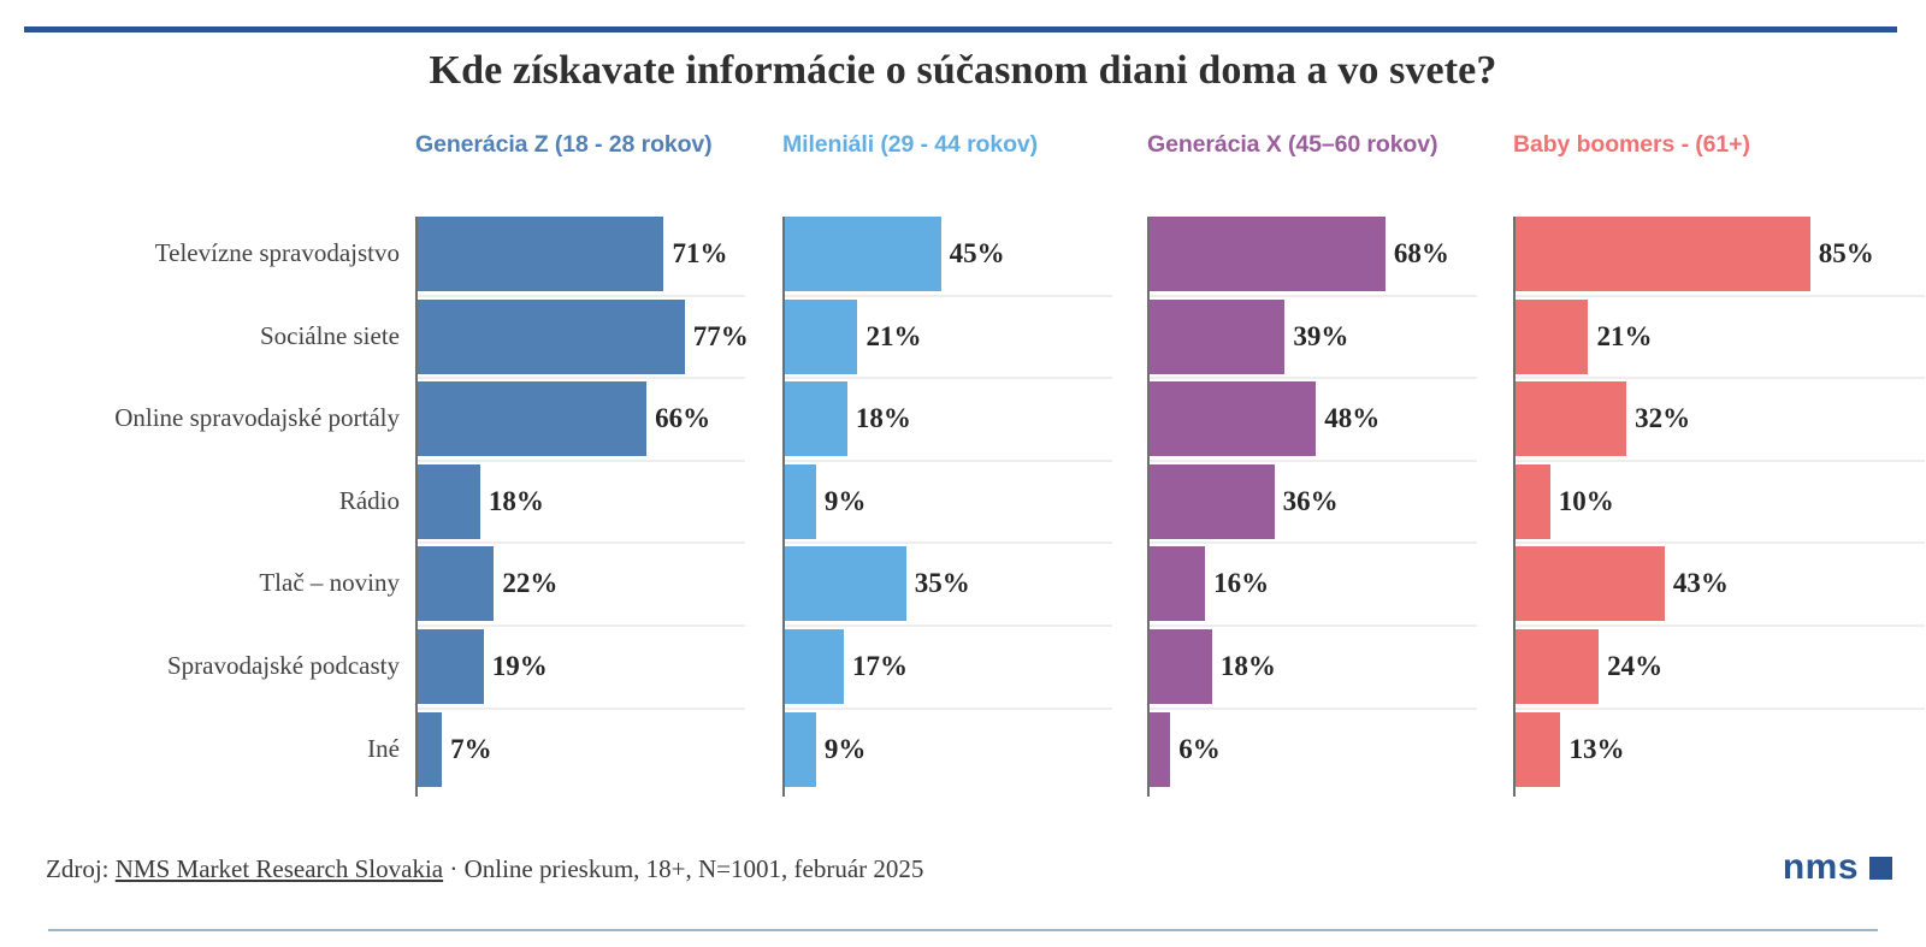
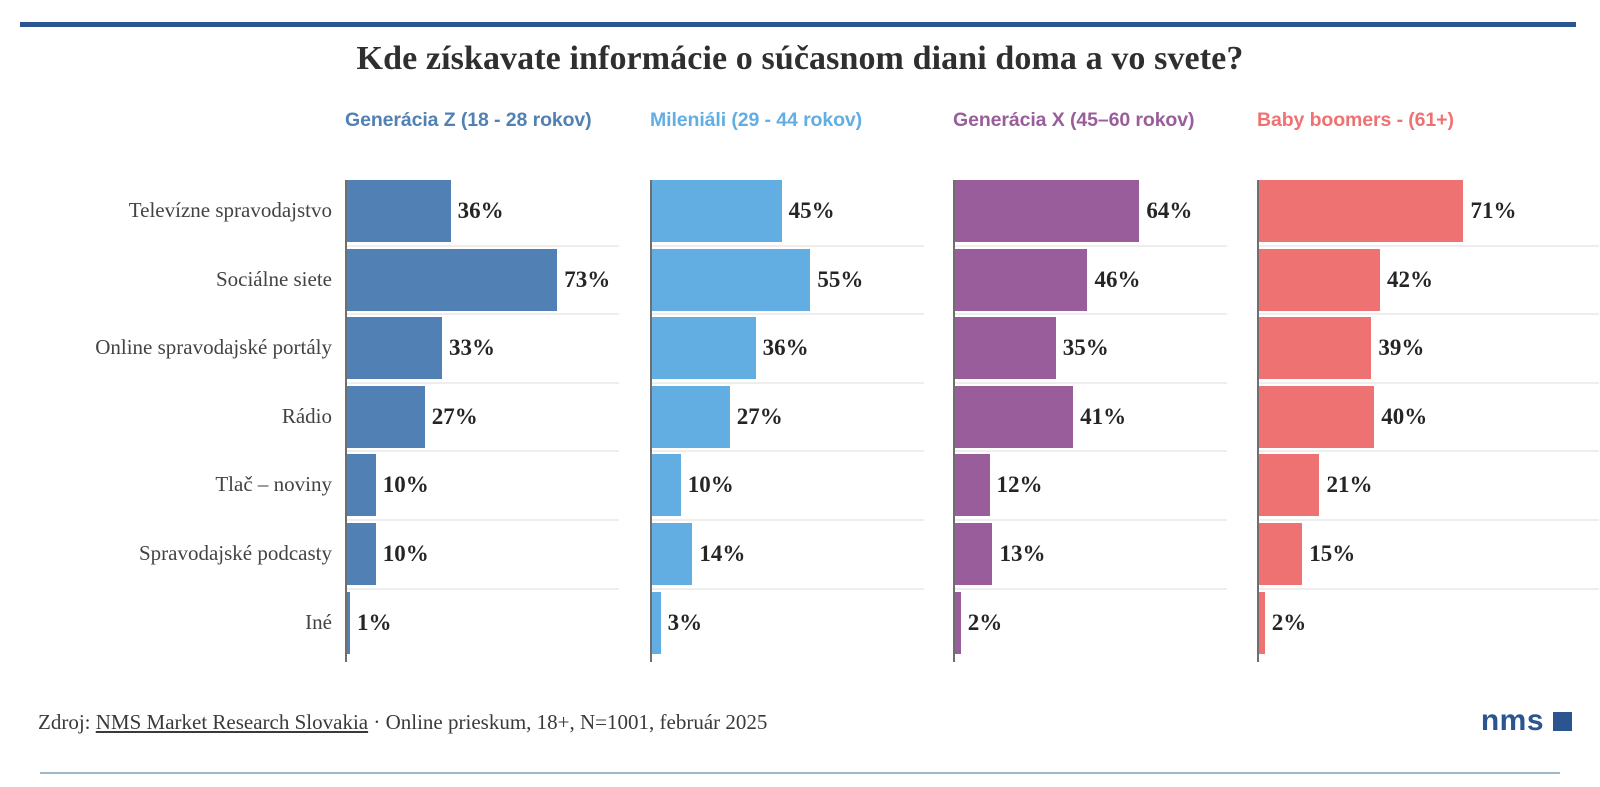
Generácia Z (18 - 28 rokov)/Televízne spravodajstvo: 71% -> 36%
Generácia X (45–60 rokov)/Televízne spravodajstvo: 68% -> 64%
Baby boomers - (61+)/Televízne spravodajstvo: 85% -> 71%
Generácia Z (18 - 28 rokov)/Sociálne siete: 77% -> 73%
Mileniáli (29 - 44 rokov)/Sociálne siete: 21% -> 55%
Generácia X (45–60 rokov)/Sociálne siete: 39% -> 46%
Baby boomers - (61+)/Sociálne siete: 21% -> 42%
Generácia Z (18 - 28 rokov)/Online spravodajské portály: 66% -> 33%
Mileniáli (29 - 44 rokov)/Online spravodajské portály: 18% -> 36%
Generácia X (45–60 rokov)/Online spravodajské portály: 48% -> 35%
Baby boomers - (61+)/Online spravodajské portály: 32% -> 39%
Generácia Z (18 - 28 rokov)/Rádio: 18% -> 27%
Mileniáli (29 - 44 rokov)/Rádio: 9% -> 27%
Generácia X (45–60 rokov)/Rádio: 36% -> 41%
Baby boomers - (61+)/Rádio: 10% -> 40%
Generácia Z (18 - 28 rokov)/Tlač – noviny: 22% -> 10%
Mileniáli (29 - 44 rokov)/Tlač – noviny: 35% -> 10%
Generácia X (45–60 rokov)/Tlač – noviny: 16% -> 12%
Baby boomers - (61+)/Tlač – noviny: 43% -> 21%
Generácia Z (18 - 28 rokov)/Spravodajské podcasty: 19% -> 10%
Mileniáli (29 - 44 rokov)/Spravodajské podcasty: 17% -> 14%
Generácia X (45–60 rokov)/Spravodajské podcasty: 18% -> 13%
Baby boomers - (61+)/Spravodajské podcasty: 24% -> 15%
Generácia Z (18 - 28 rokov)/Iné: 7% -> 1%
Mileniáli (29 - 44 rokov)/Iné: 9% -> 3%
Generácia X (45–60 rokov)/Iné: 6% -> 2%
Baby boomers - (61+)/Iné: 13% -> 2%
